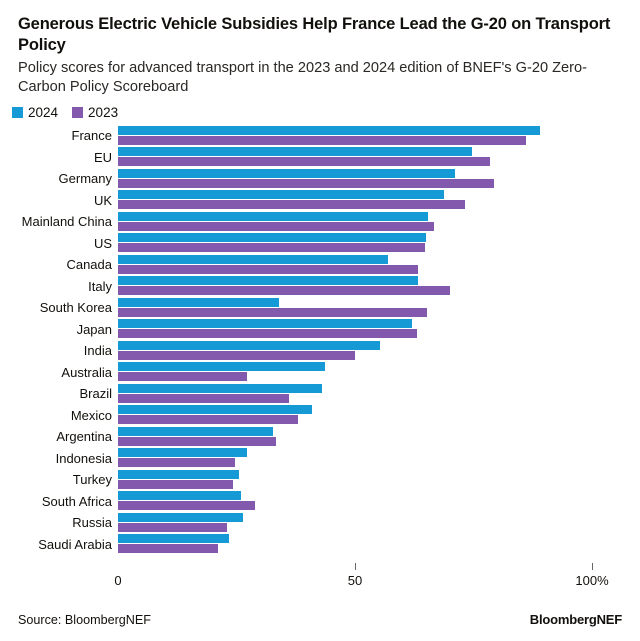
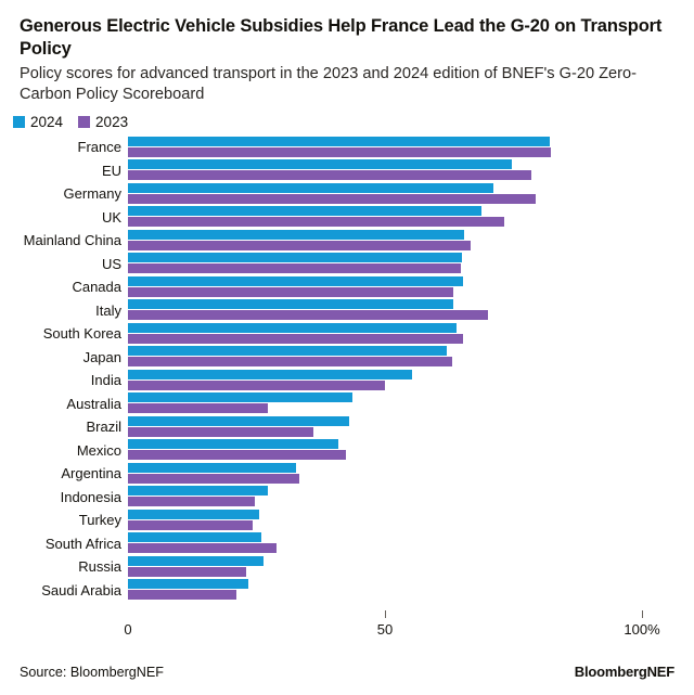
2024/France: 89% -> 82%
2023/France: 86% -> 82%
2024/Canada: 57% -> 65%
2024/South Korea: 34% -> 64%
2023/Mexico: 38% -> 42%
